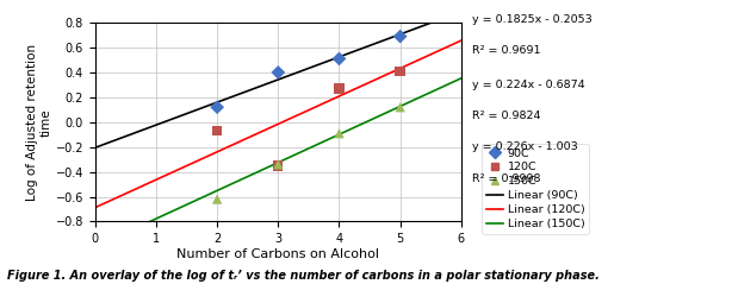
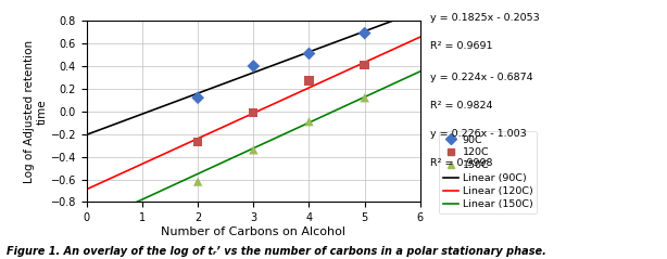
120C/2: -0.07 -> -0.27
120C/3: -0.35 -> -0.01
